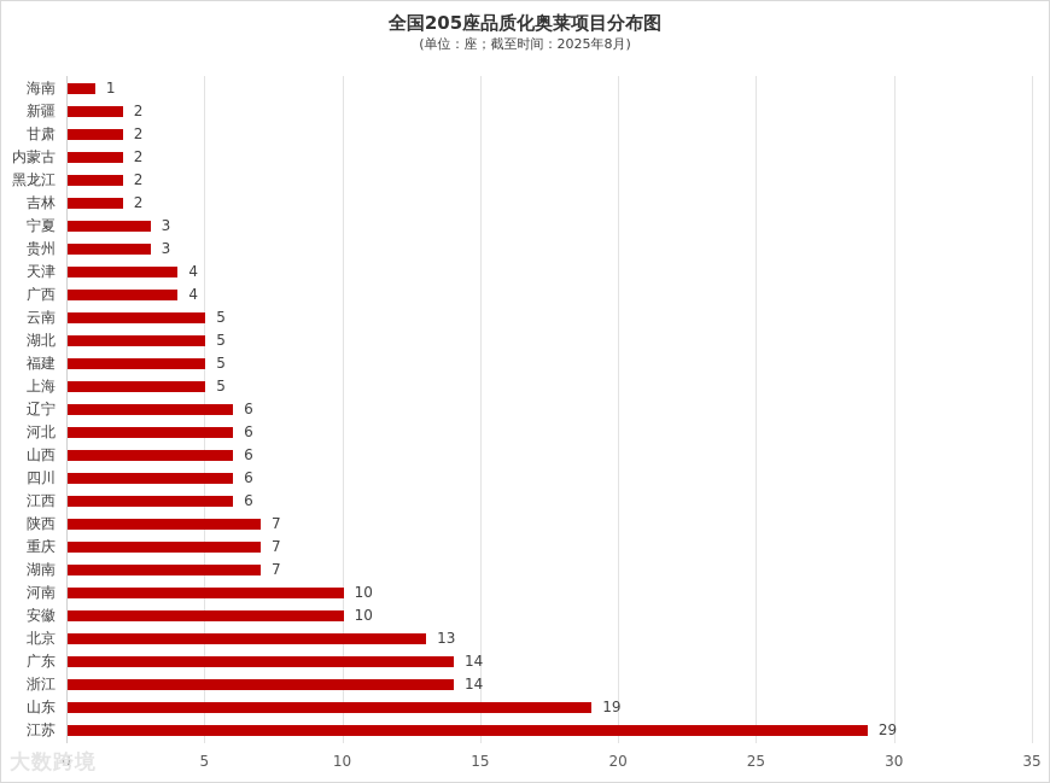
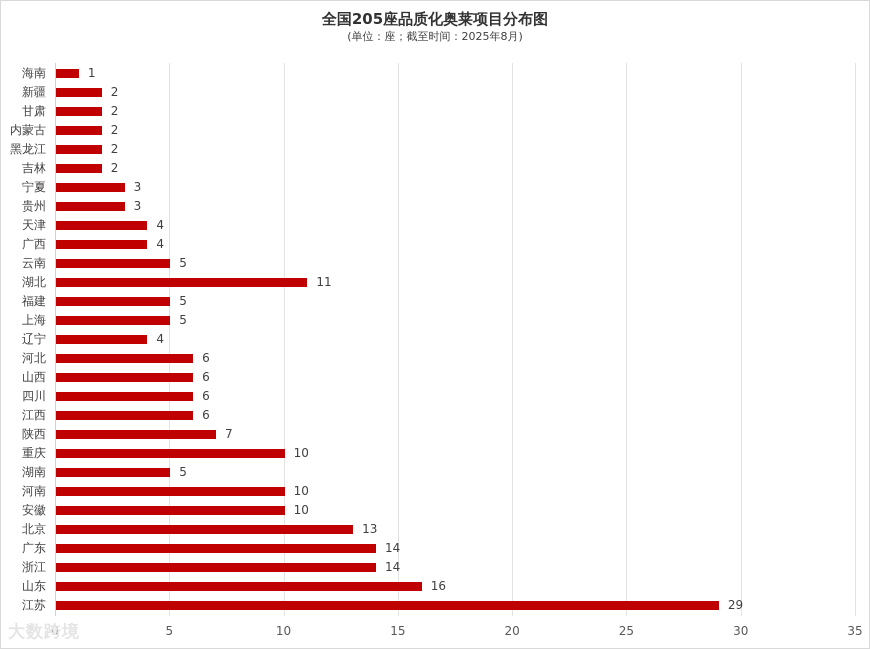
湖北: 5 -> 11
辽宁: 6 -> 4
重庆: 7 -> 10
湖南: 7 -> 5
山东: 19 -> 16
